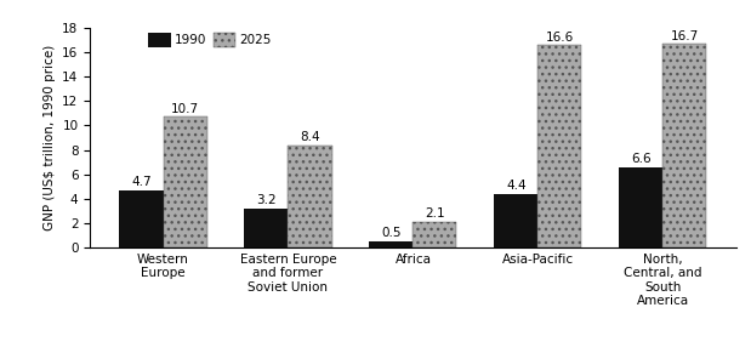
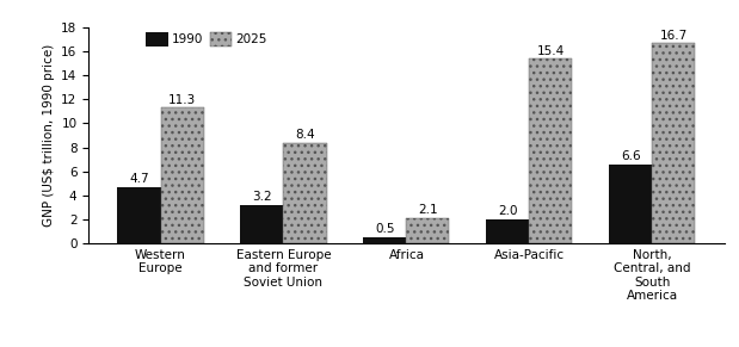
2025/Western Europe: 10.7 -> 11.3
1990/Asia-Pacific: 4.4 -> 2.0
2025/Asia-Pacific: 16.6 -> 15.4
